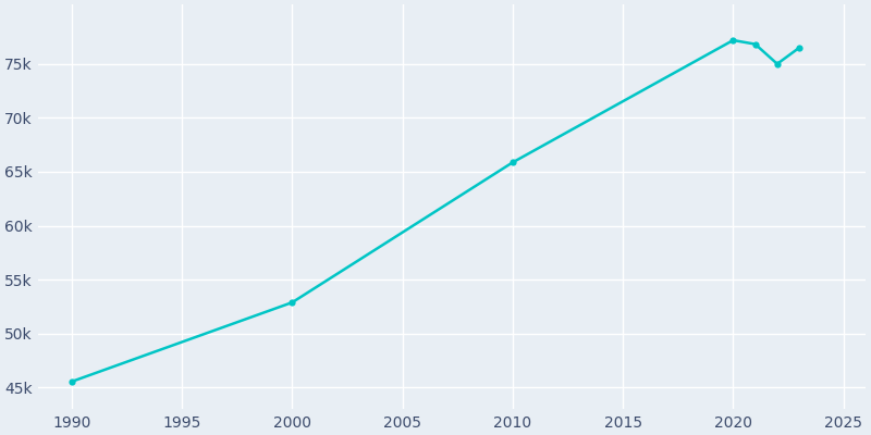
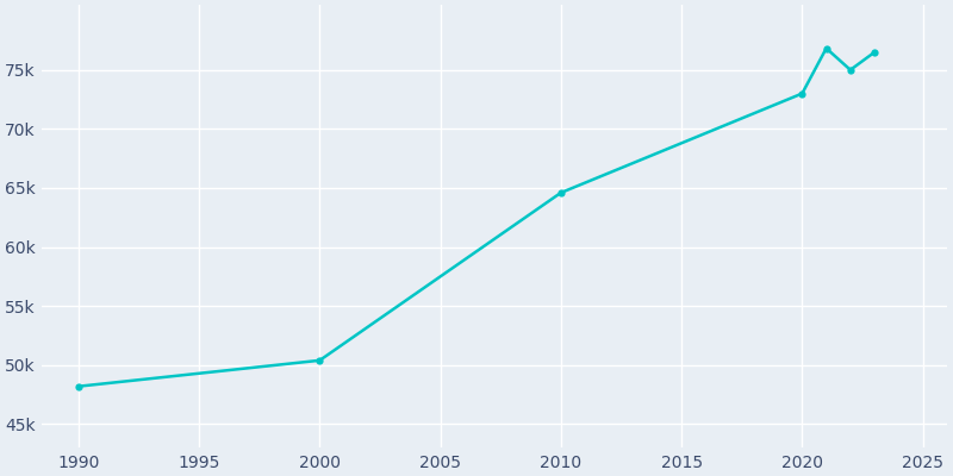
1990: 45.6k -> 48.2k
2000: 52.9k -> 50.4k
2010: 65.9k -> 64.6k
2020: 77.2k -> 73.0k
